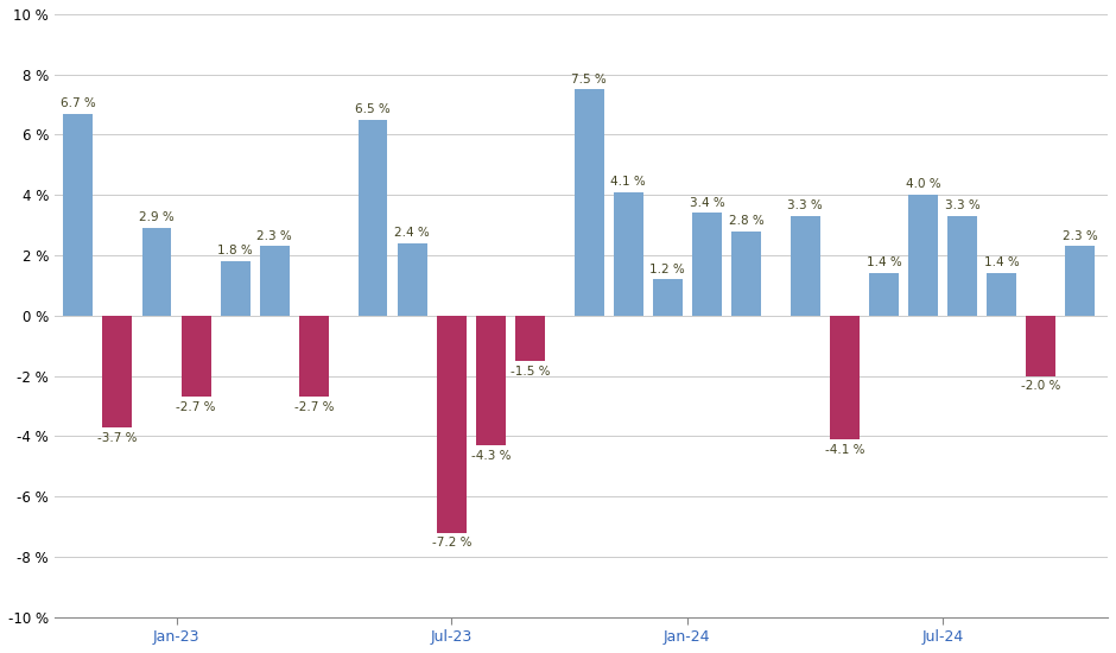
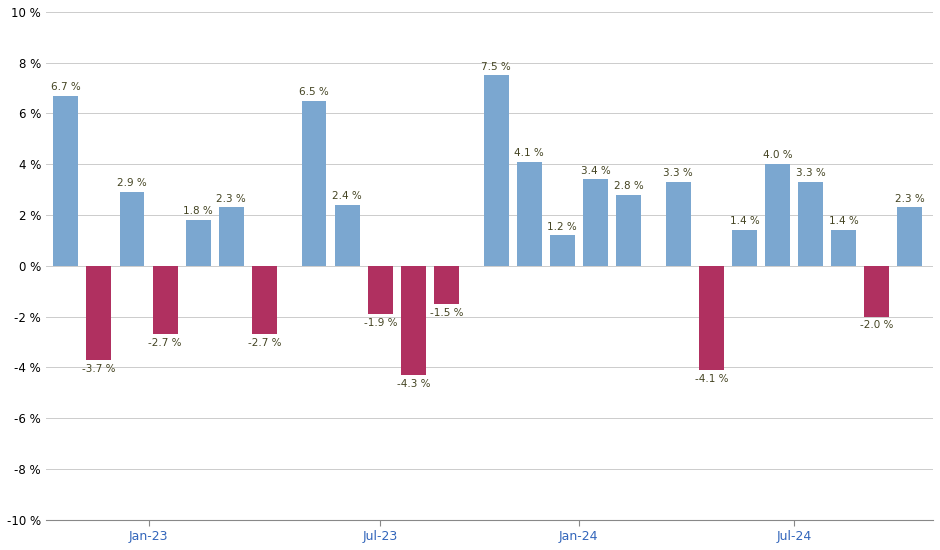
Jul-23: -7.2 -> -1.9
